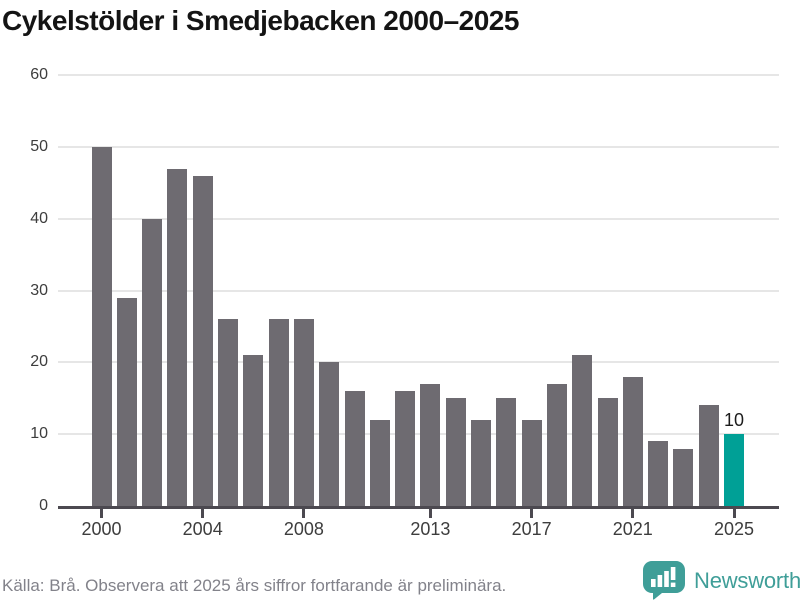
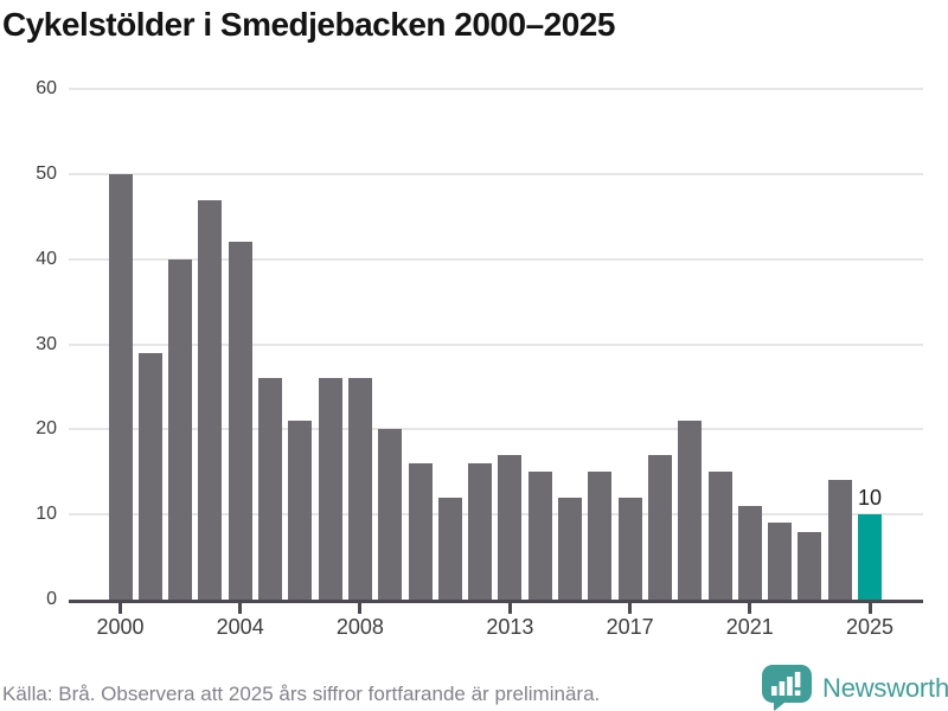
2004: 46 -> 42
2021: 18 -> 11
